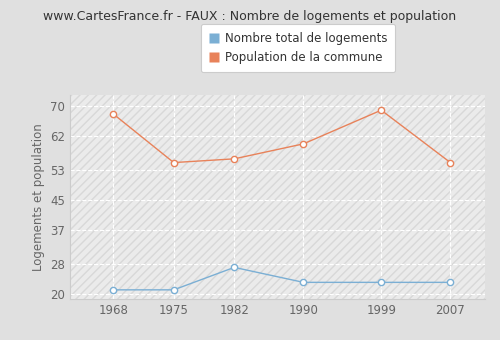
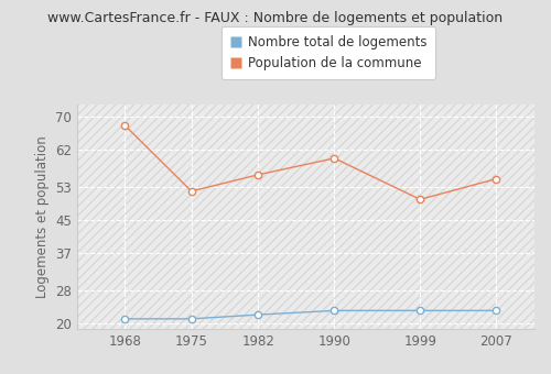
Population de la commune/1975: 55 -> 52
Nombre total de logements/1982: 27 -> 22
Population de la commune/1999: 69 -> 50
